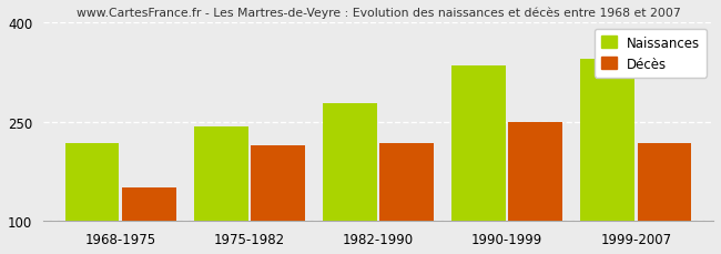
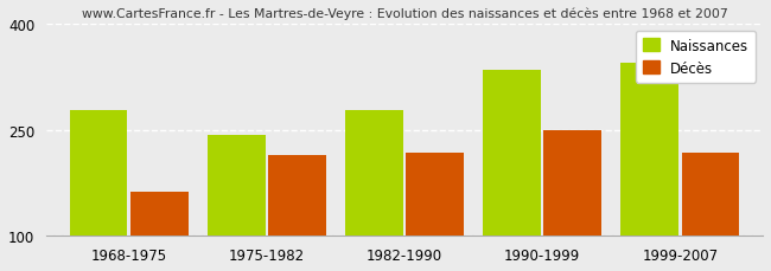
Naissances/1968-1975: 218 -> 278
Décès/1968-1975: 150 -> 163
